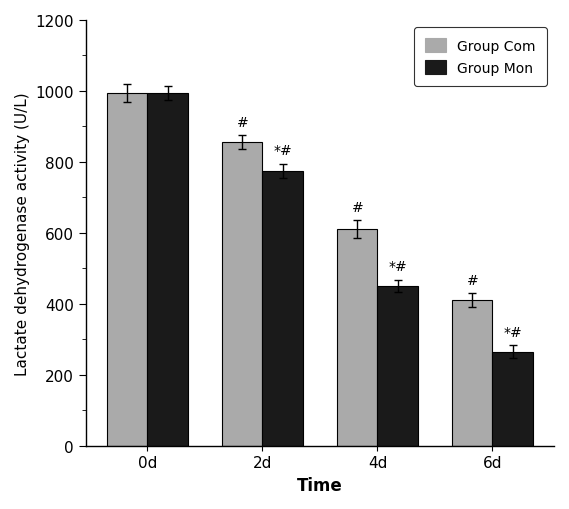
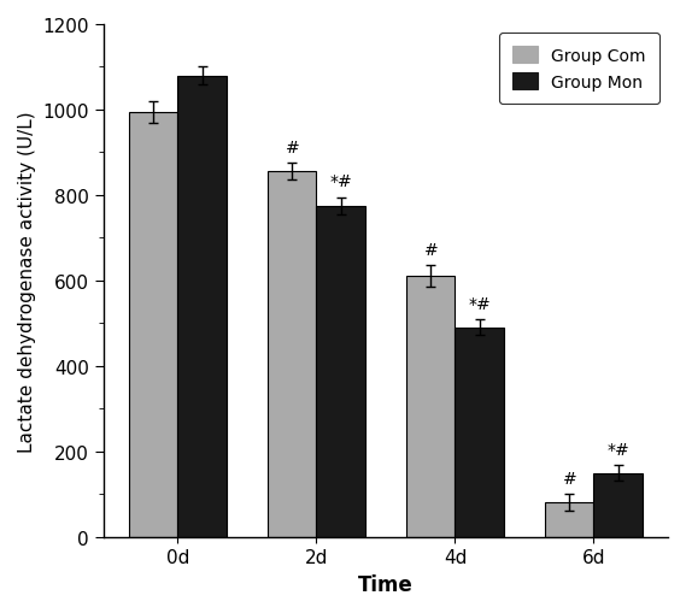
Group Mon/0d: 995 -> 1080
Group Mon/4d: 450 -> 490
Group Com/6d: 410 -> 80
Group Mon/6d: 265 -> 150
